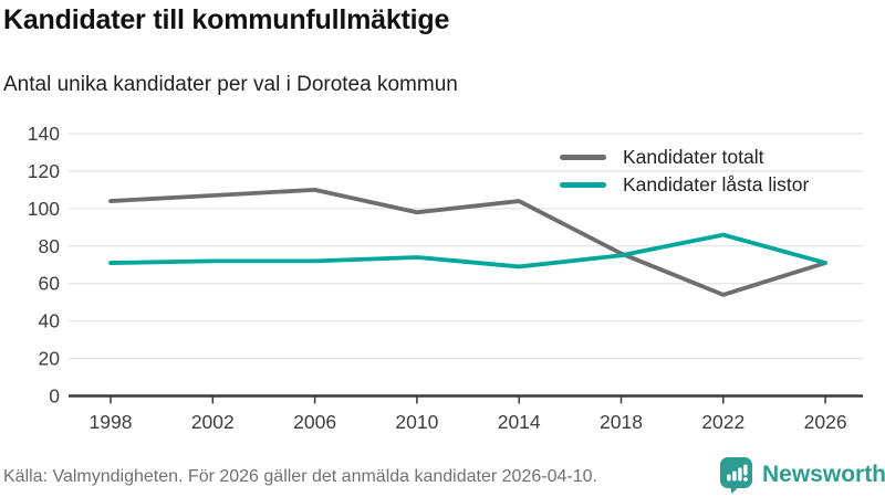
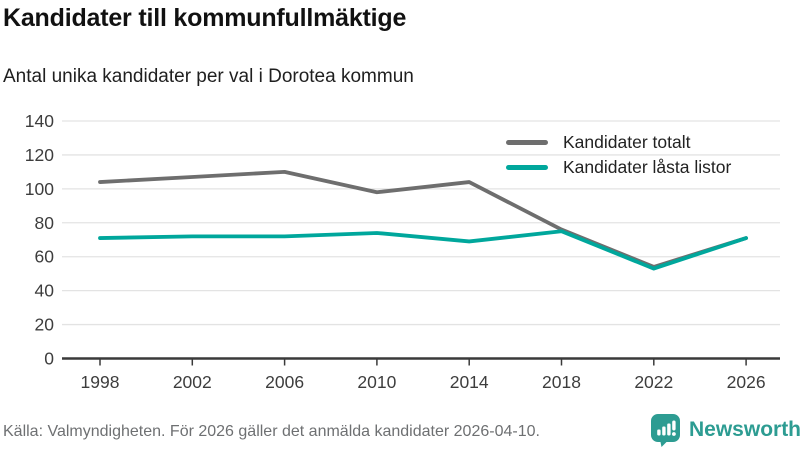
Kandidater låsta listor/2022: 86 -> 53
